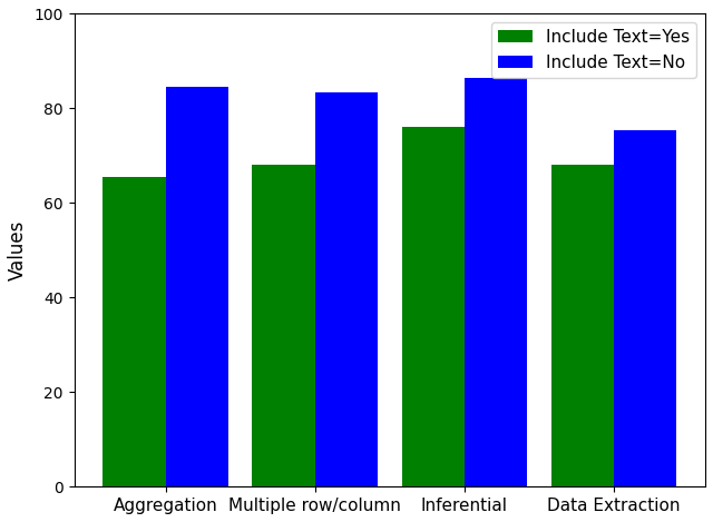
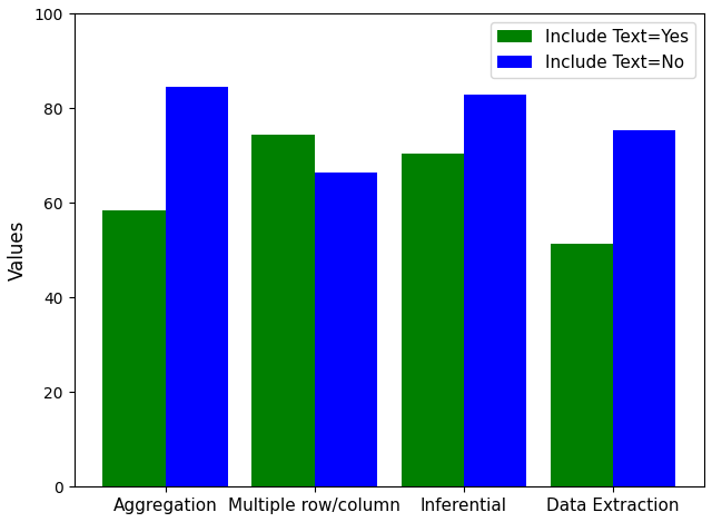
Include Text=Yes/Aggregation: 65.5 -> 58.5
Include Text=Yes/Multiple row/column: 68.0 -> 74.5
Include Text=No/Multiple row/column: 83.5 -> 66.5
Include Text=Yes/Inferential: 76.0 -> 70.5
Include Text=No/Inferential: 86.5 -> 83.0
Include Text=Yes/Data Extraction: 68.0 -> 51.5
